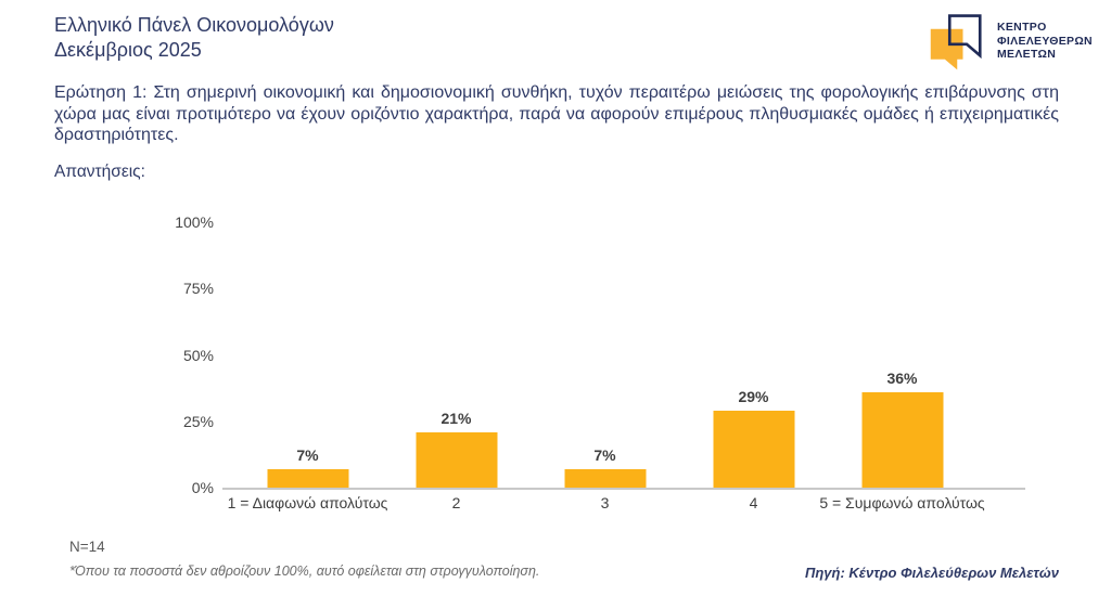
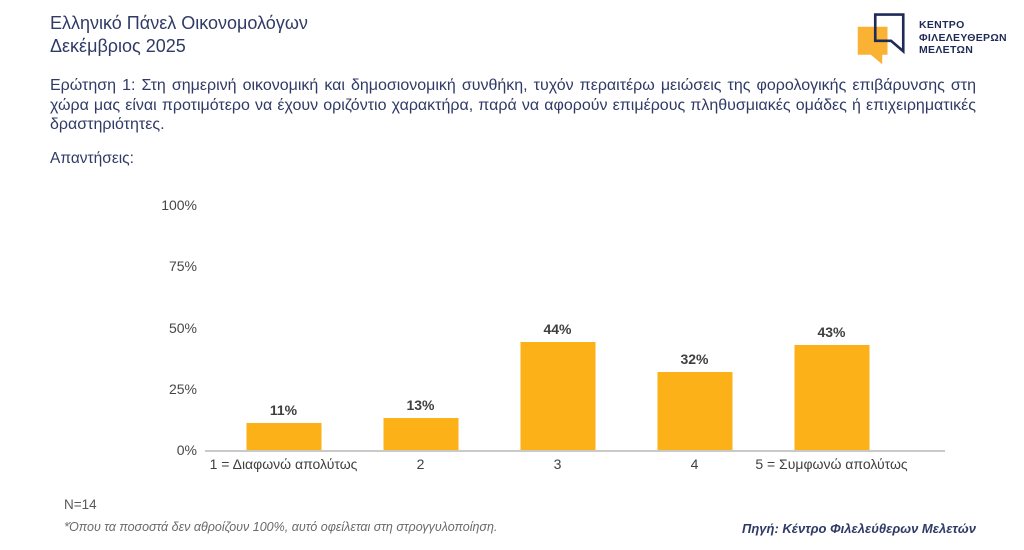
1 = Διαφωνώ απολύτως: 7% -> 11%
2: 21% -> 13%
3: 7% -> 44%
4: 29% -> 32%
5 = Συμφωνώ απολύτως: 36% -> 43%
